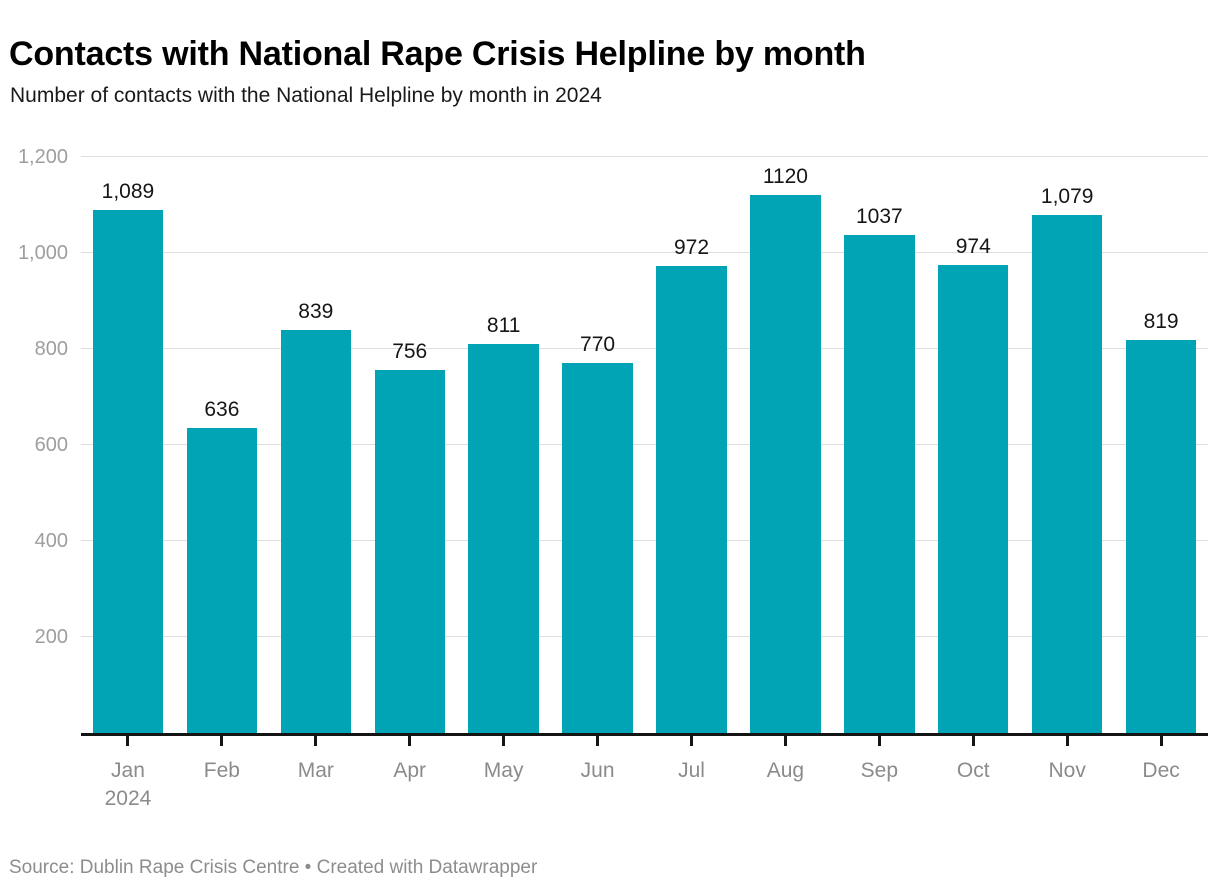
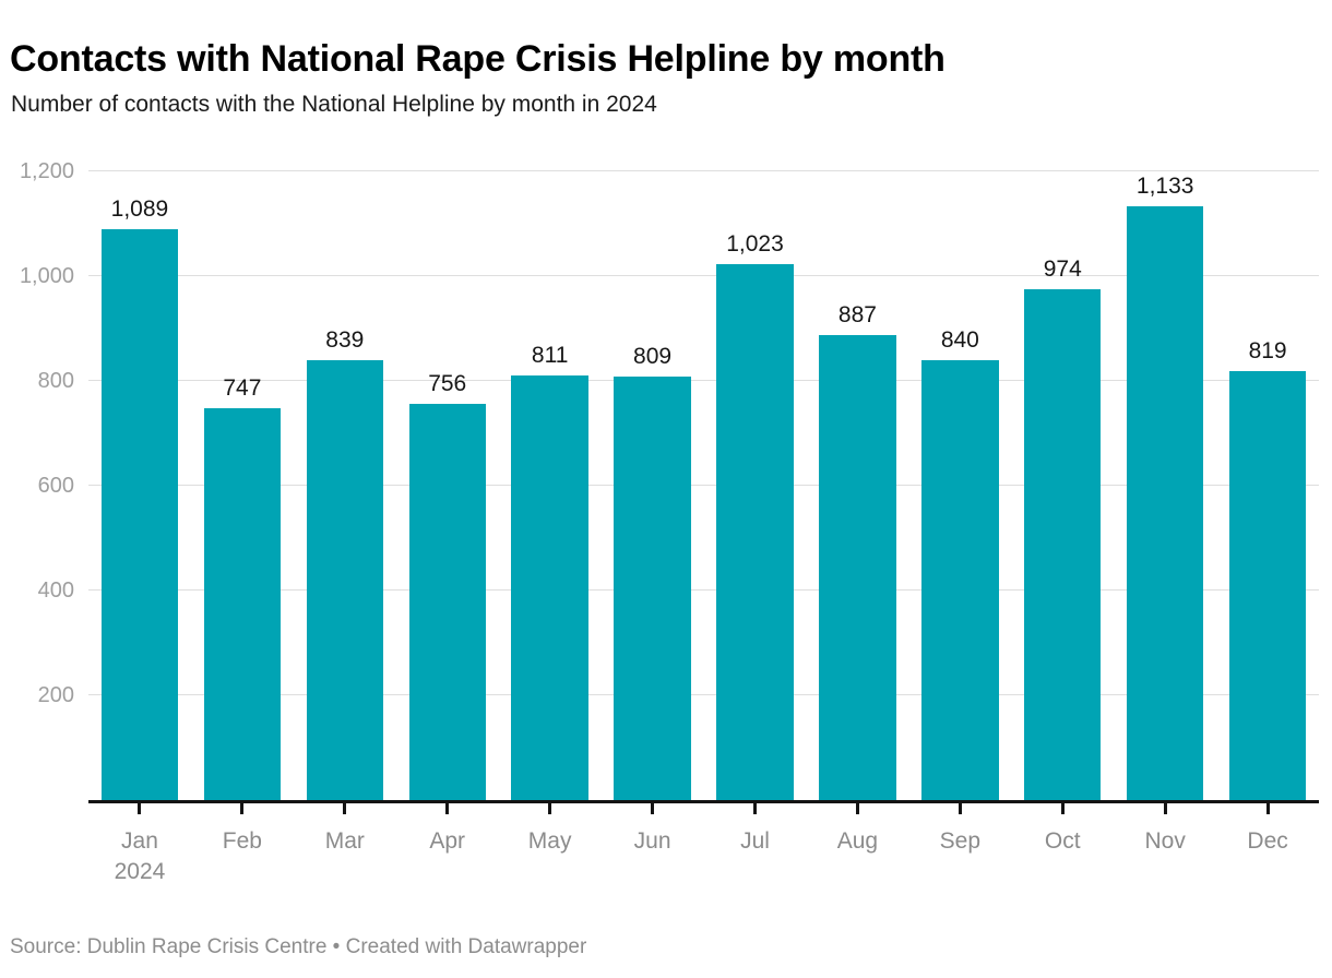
Feb: 636 -> 747
Jun: 770 -> 809
Jul: 972 -> 1,023
Aug: 1120 -> 887
Sep: 1037 -> 840
Nov: 1,079 -> 1,133
